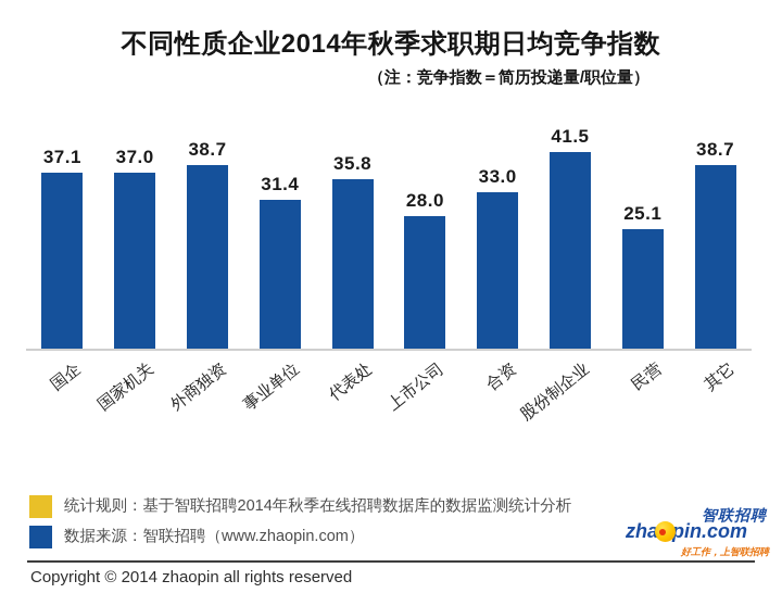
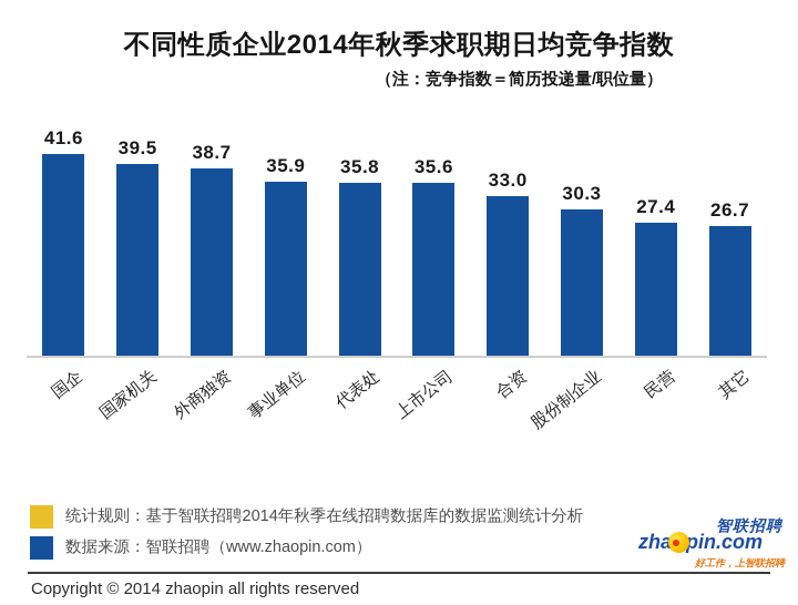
国企: 37.1 -> 41.6
国家机关: 37.0 -> 39.5
事业单位: 31.4 -> 35.9
上市公司: 28.0 -> 35.6
股份制企业: 41.5 -> 30.3
民营: 25.1 -> 27.4
其它: 38.7 -> 26.7
